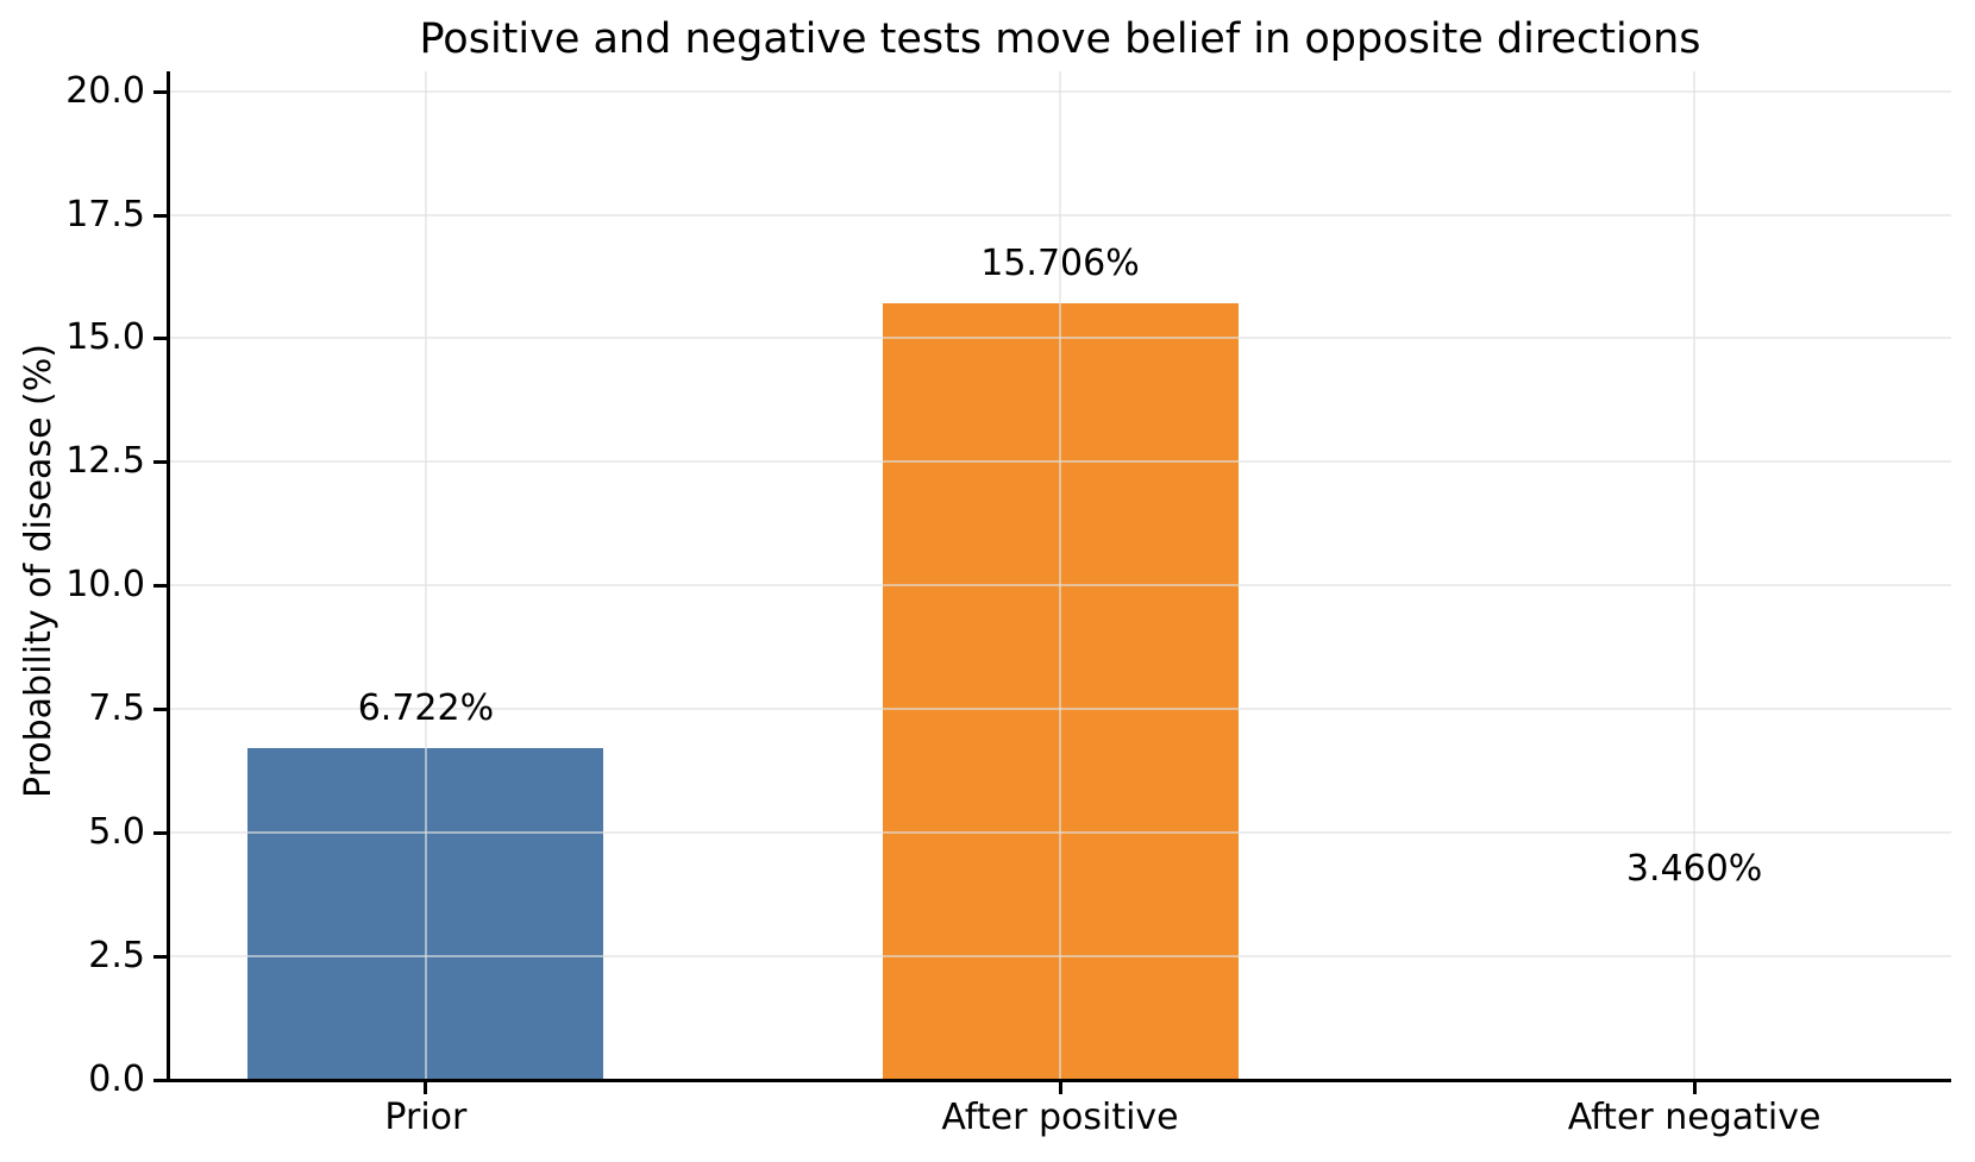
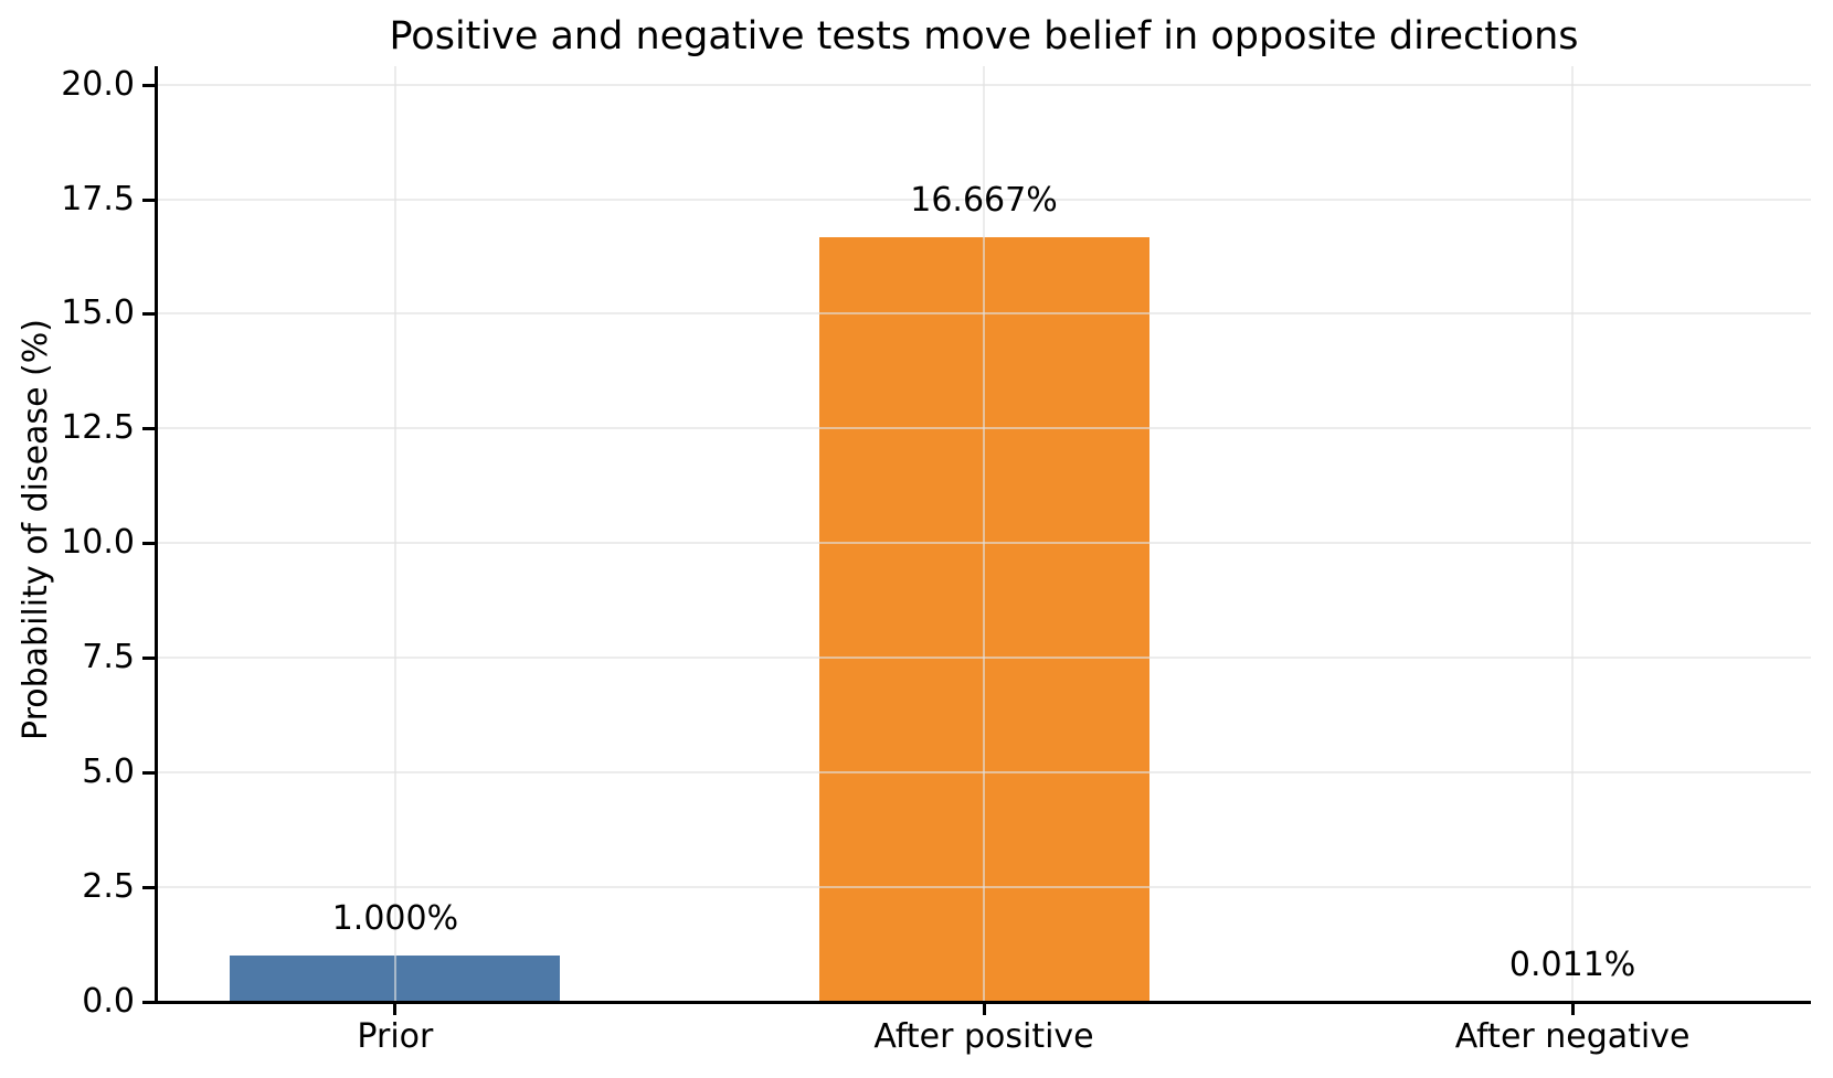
Prior: 6.722% -> 1.000%
After positive: 15.706% -> 16.667%
After negative: 3.460% -> 0.011%
